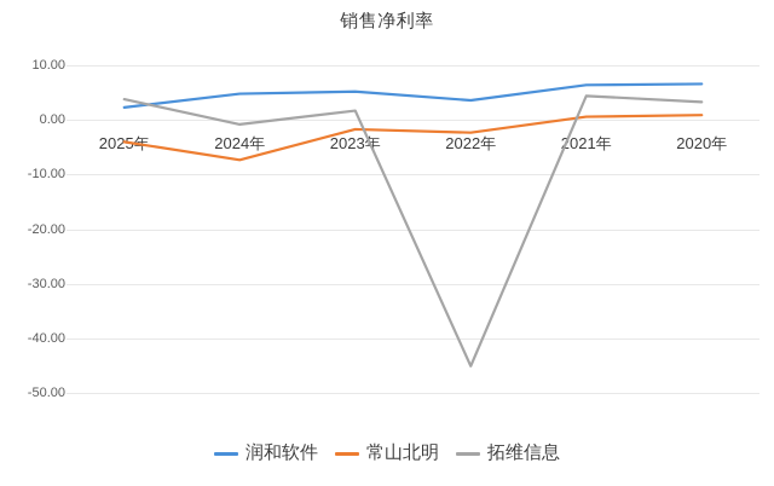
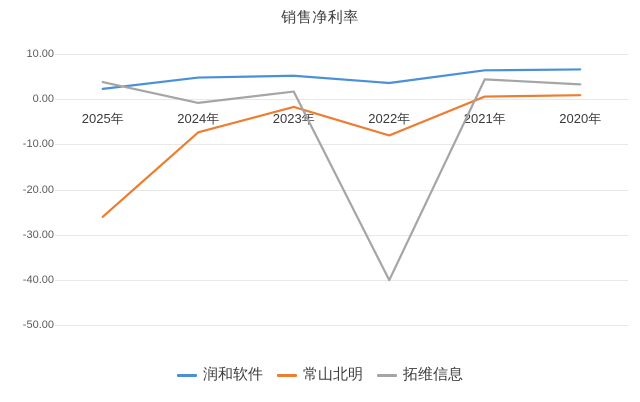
常山北明/2025年: -4 -> -26
常山北明/2022年: -2 -> -8
拓维信息/2022年: -45 -> -40
